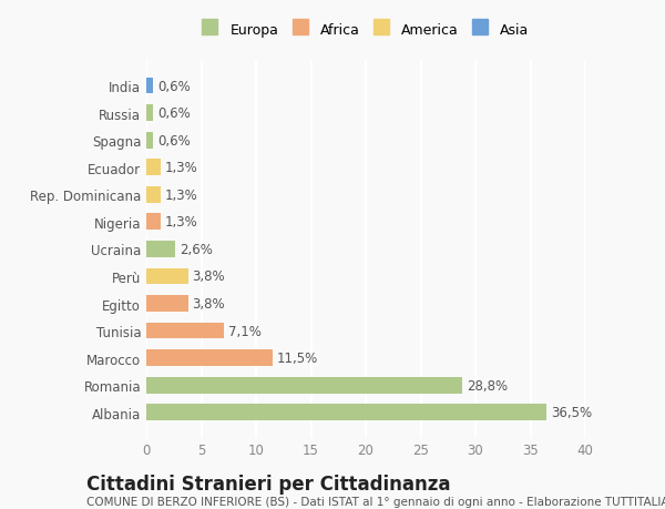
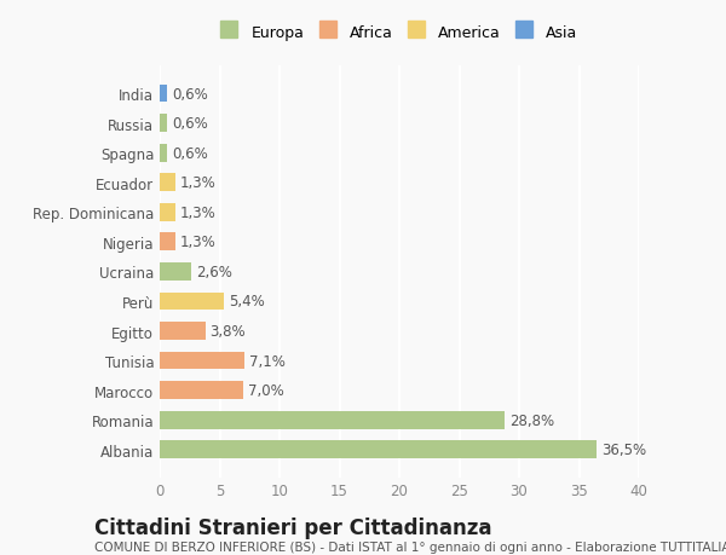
Perù: 3,8% -> 5,4%
Marocco: 11,5% -> 7,0%
